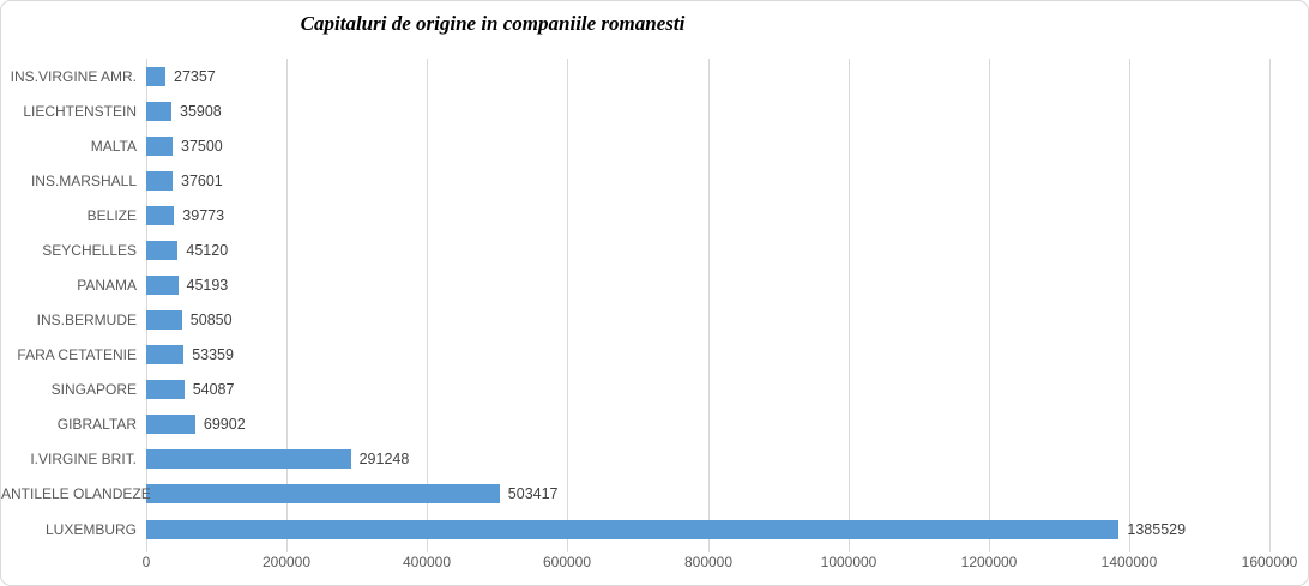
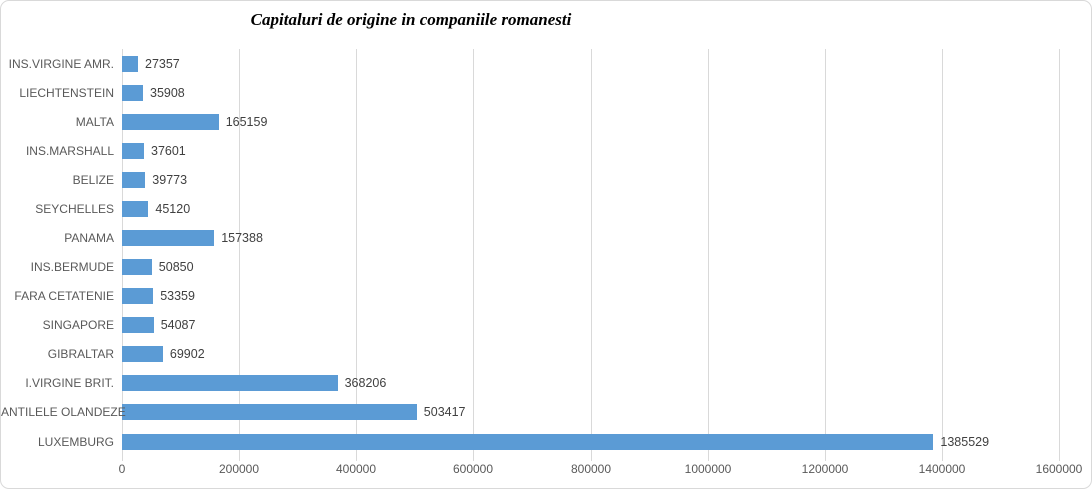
MALTA: 37500 -> 165159
PANAMA: 45193 -> 157388
I.VIRGINE BRIT.: 291248 -> 368206
